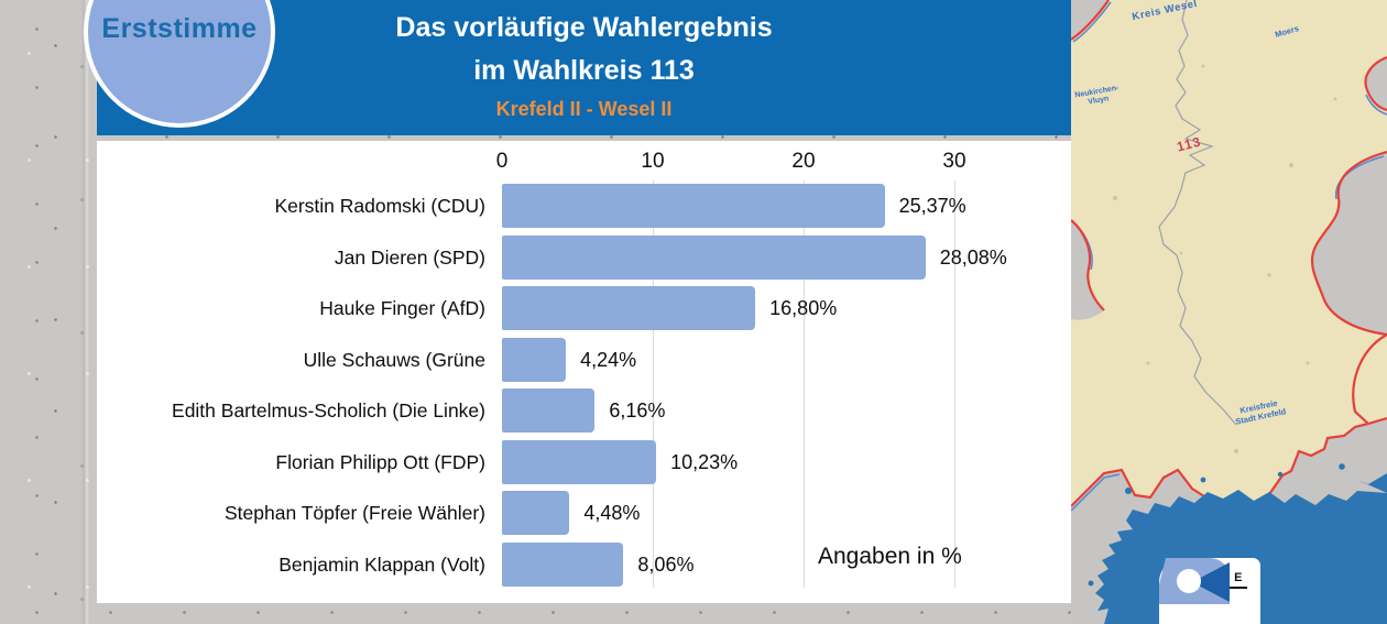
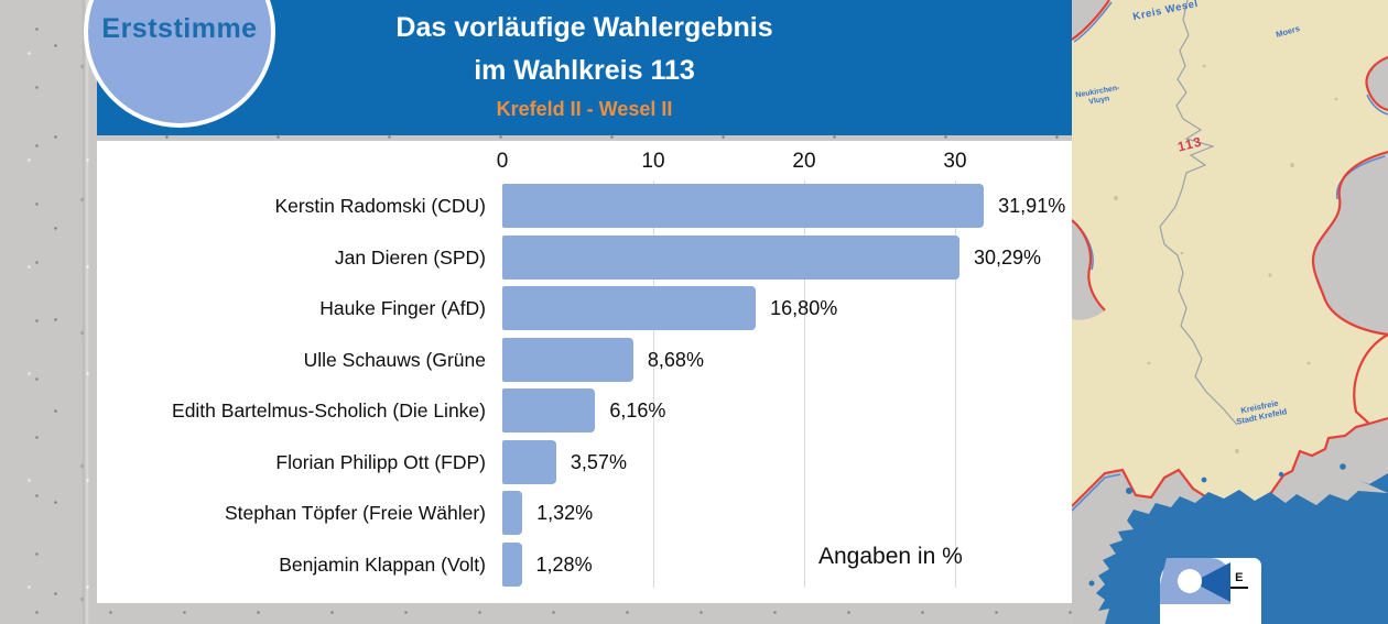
Kerstin Radomski (CDU): 25,37% -> 31,91%
Jan Dieren (SPD): 28,08% -> 30,29%
Ulle Schauws (Grüne: 4,24% -> 8,68%
Florian Philipp Ott (FDP): 10,23% -> 3,57%
Stephan Töpfer (Freie Wähler): 4,48% -> 1,32%
Benjamin Klappan (Volt): 8,06% -> 1,28%
